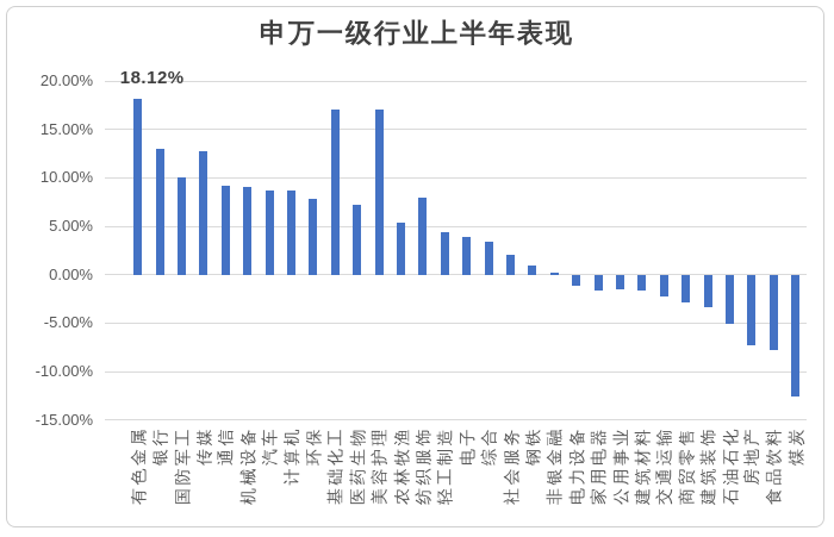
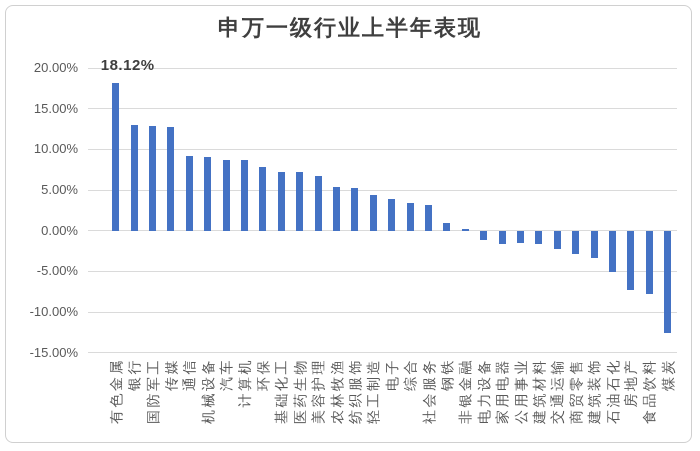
国防军工: 10% -> 13%
基础化工: 17% -> 7%
美容护理: 17% -> 7%
纺织服饰: 8% -> 5%
社会服务: 2% -> 3%
